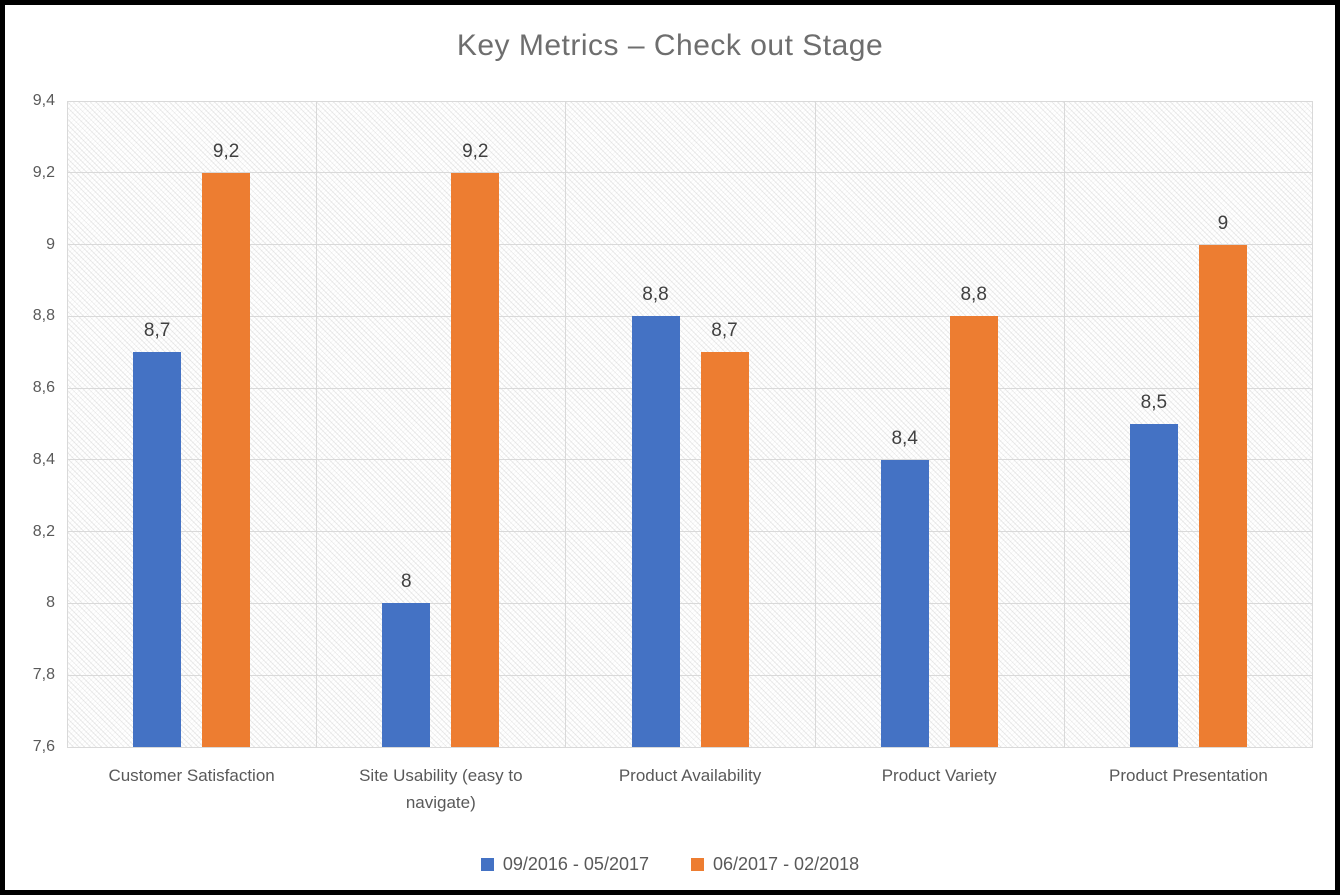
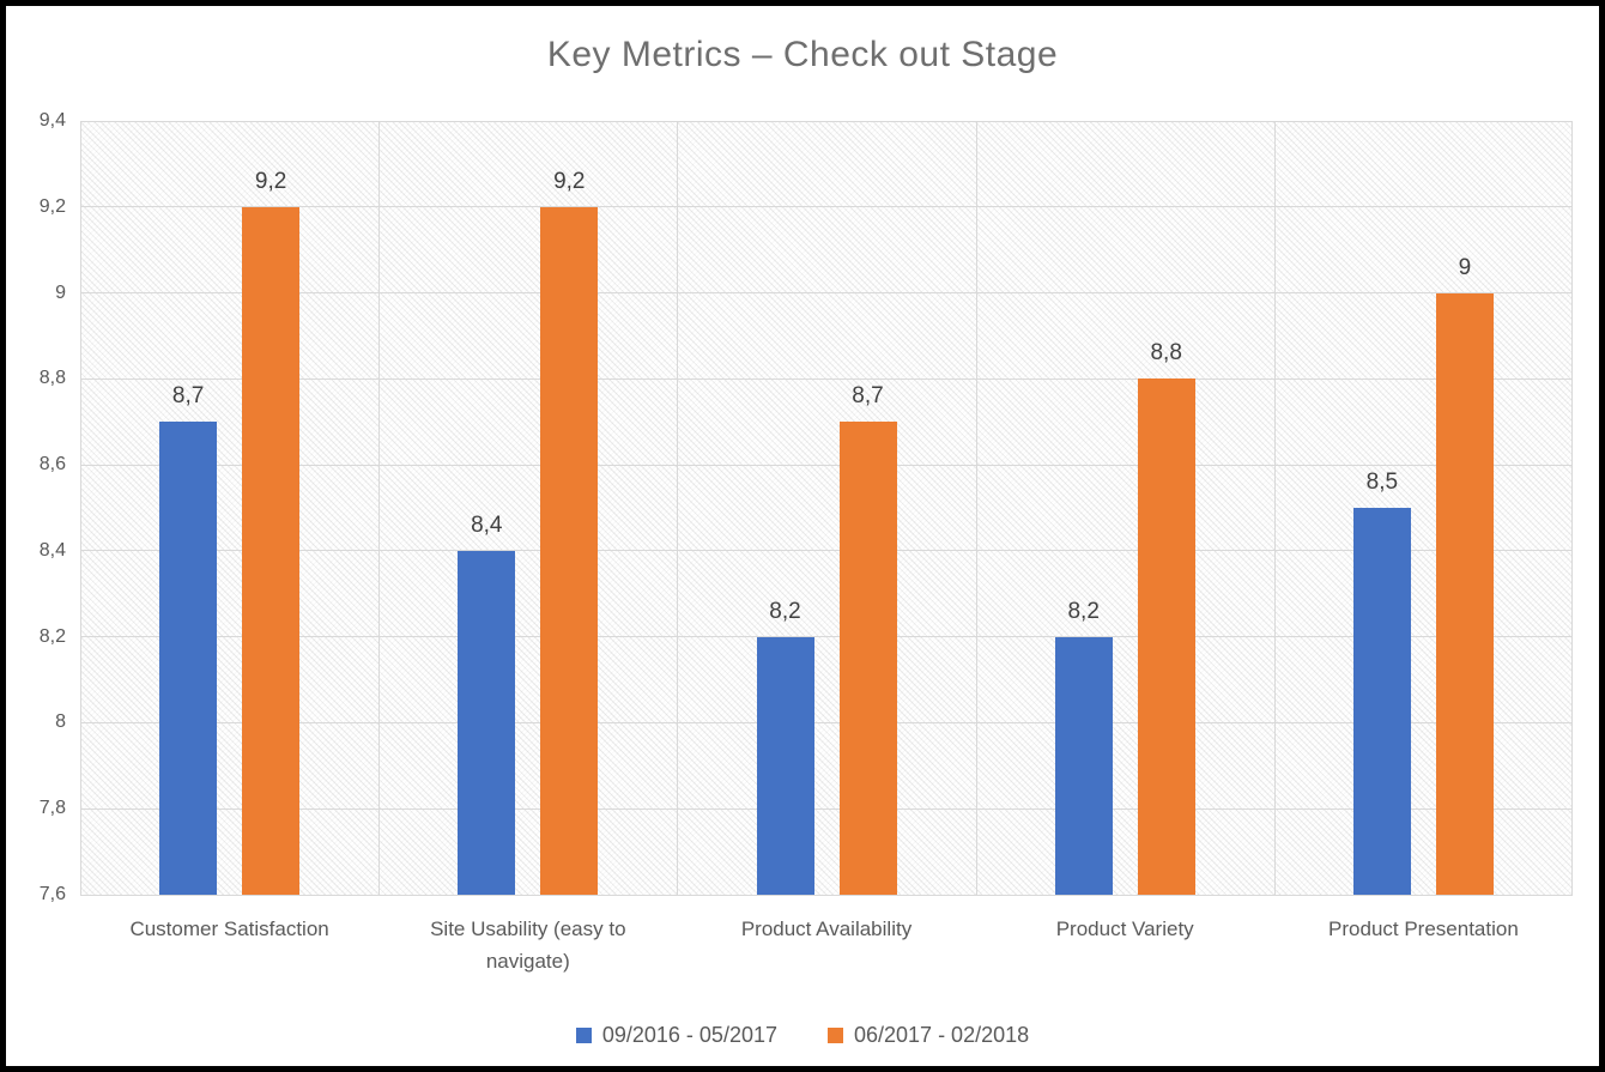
09/2016 - 05/2017/Site Usability (easy to navigate): 8 -> 8,4
09/2016 - 05/2017/Product Availability: 8,8 -> 8,2
09/2016 - 05/2017/Product Variety: 8,4 -> 8,2
